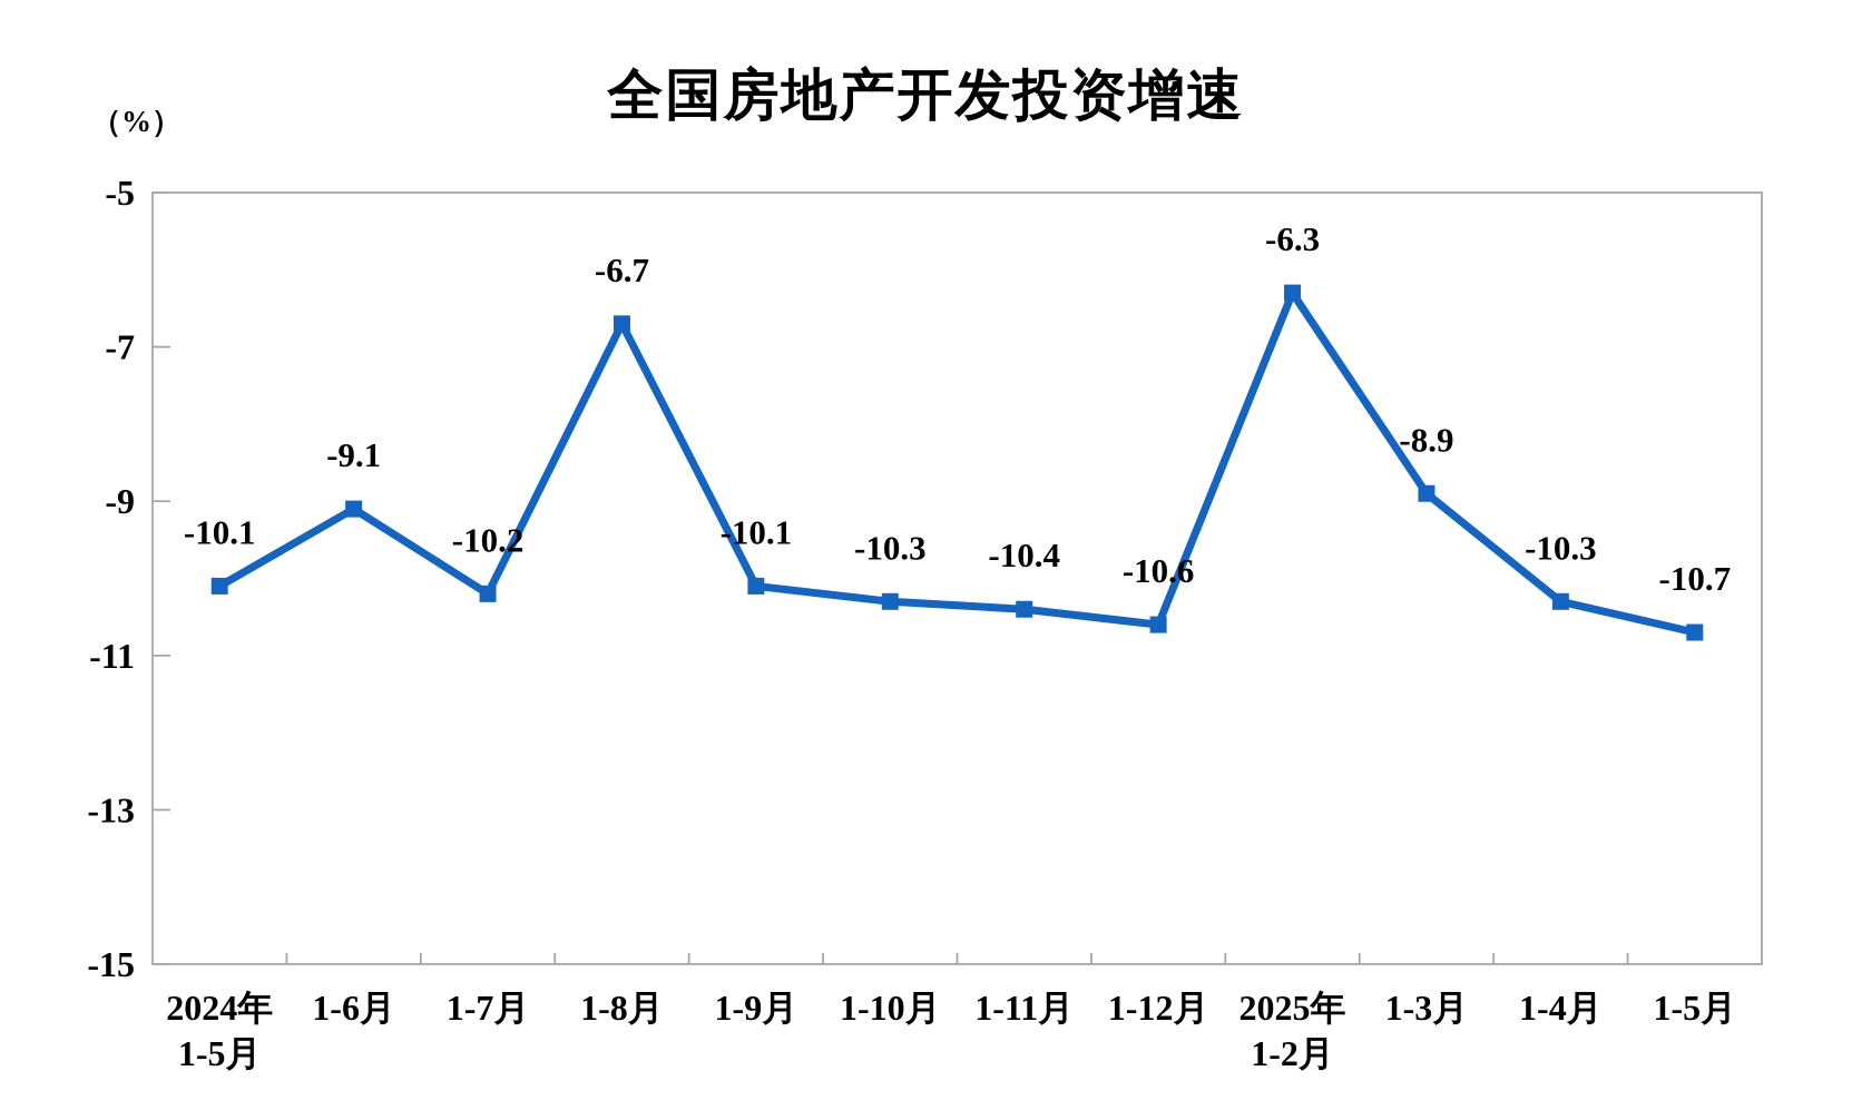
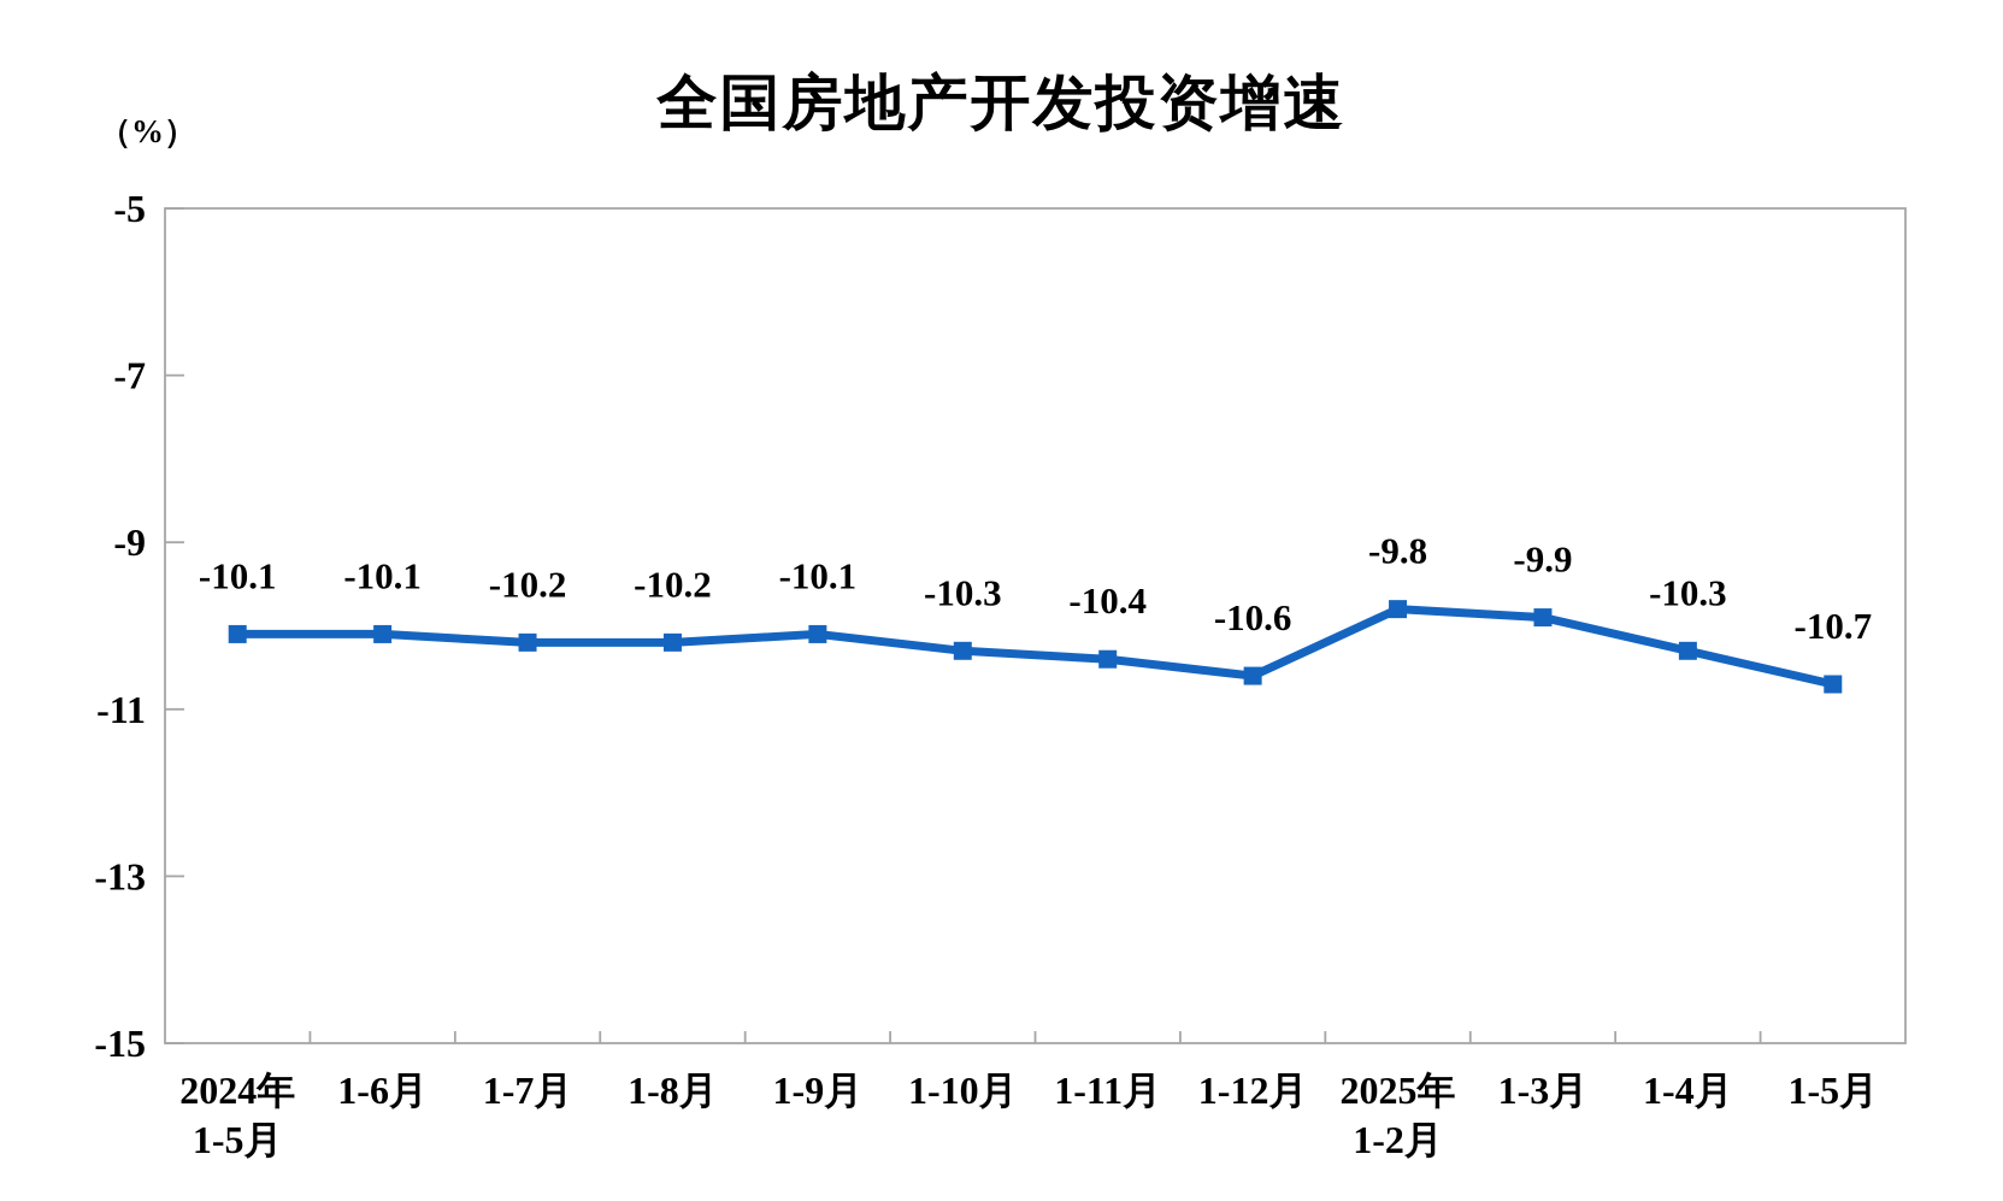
1-6月: -9.1 -> -10.1
1-8月: -6.7 -> -10.2
2025年 1-2月: -6.3 -> -9.8
1-3月: -8.9 -> -9.9
